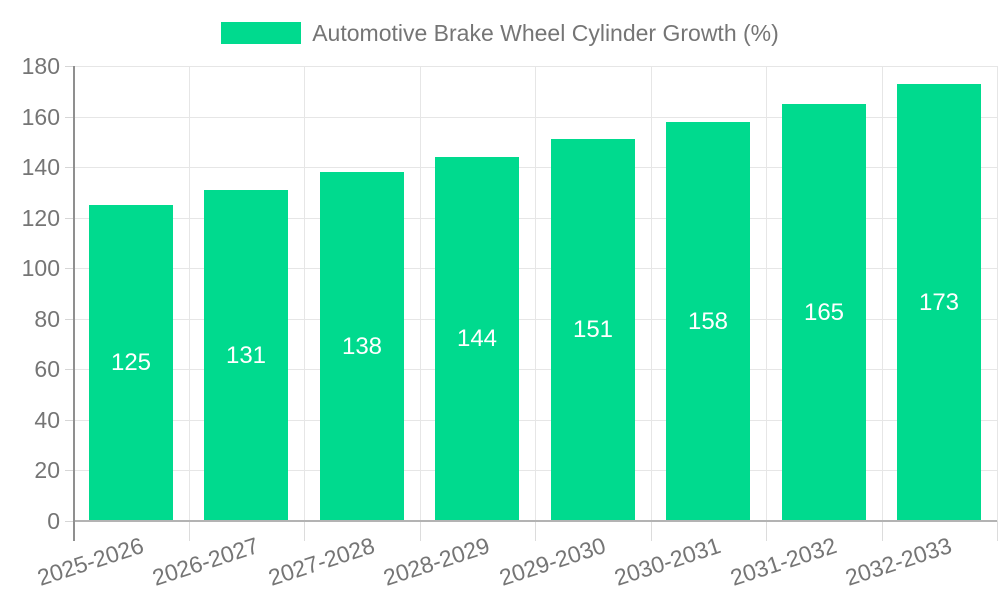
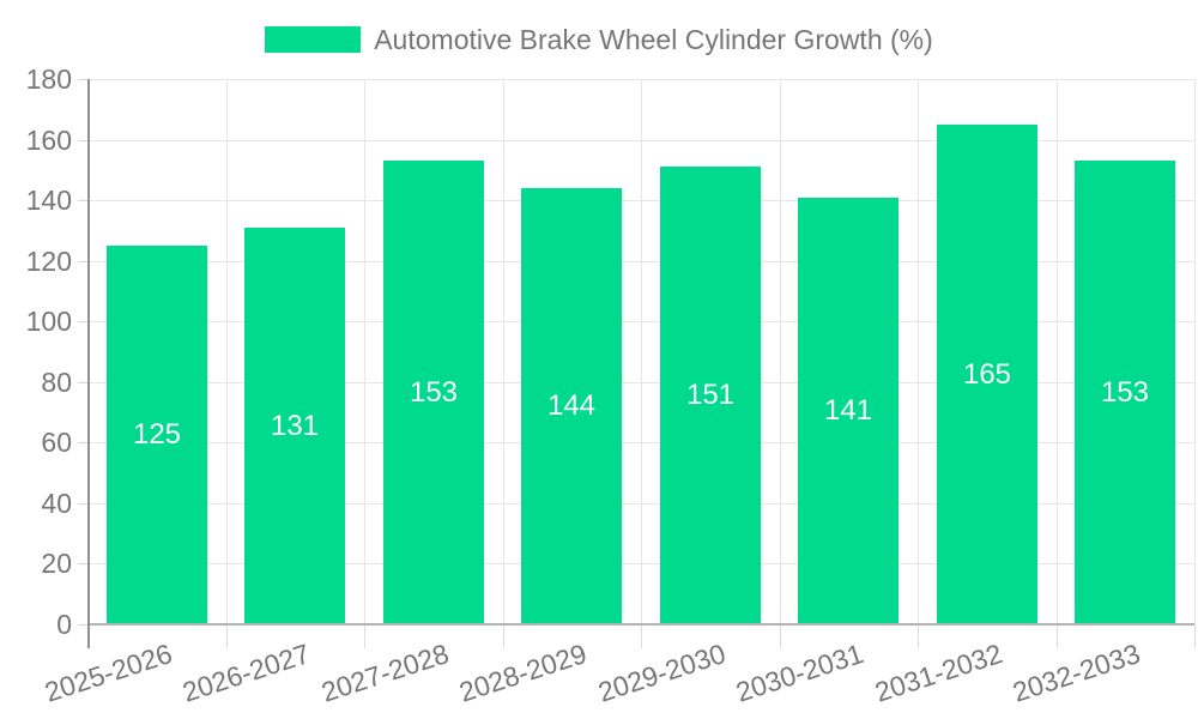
2027-2028: 138 -> 153
2030-2031: 158 -> 141
2032-2033: 173 -> 153
